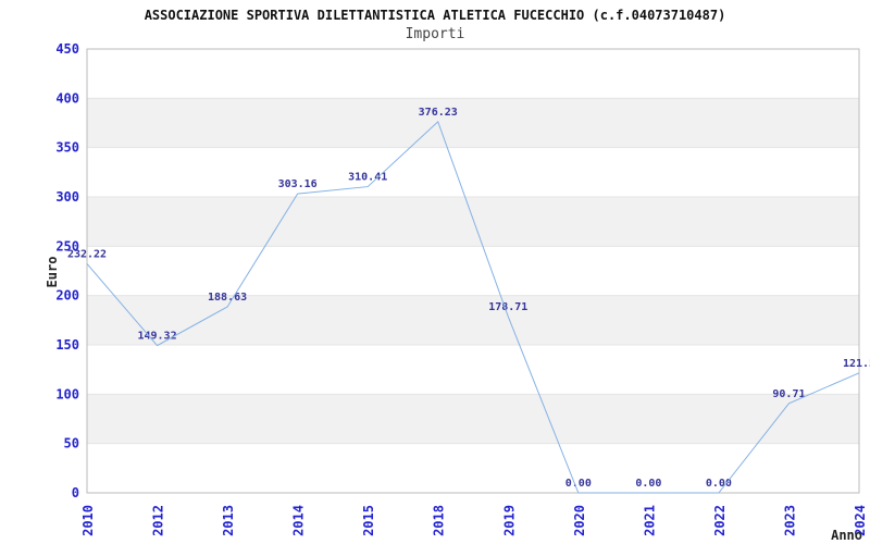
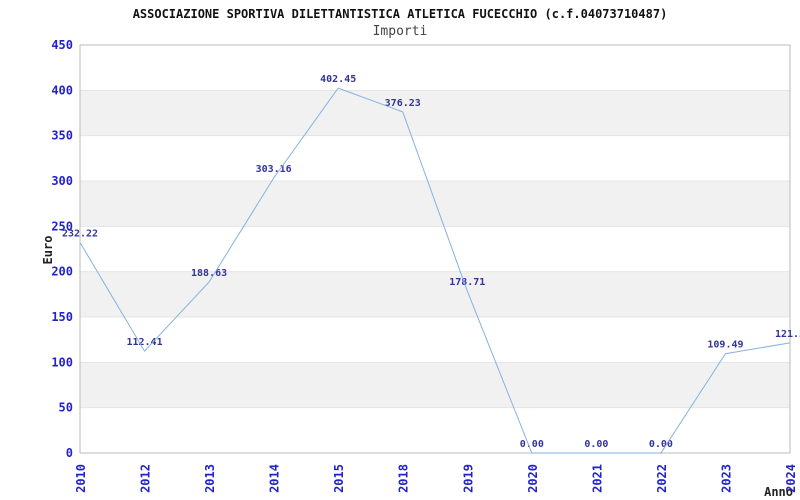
2012: 149.32 -> 112.41
2015: 310.41 -> 402.45
2023: 90.71 -> 109.49
